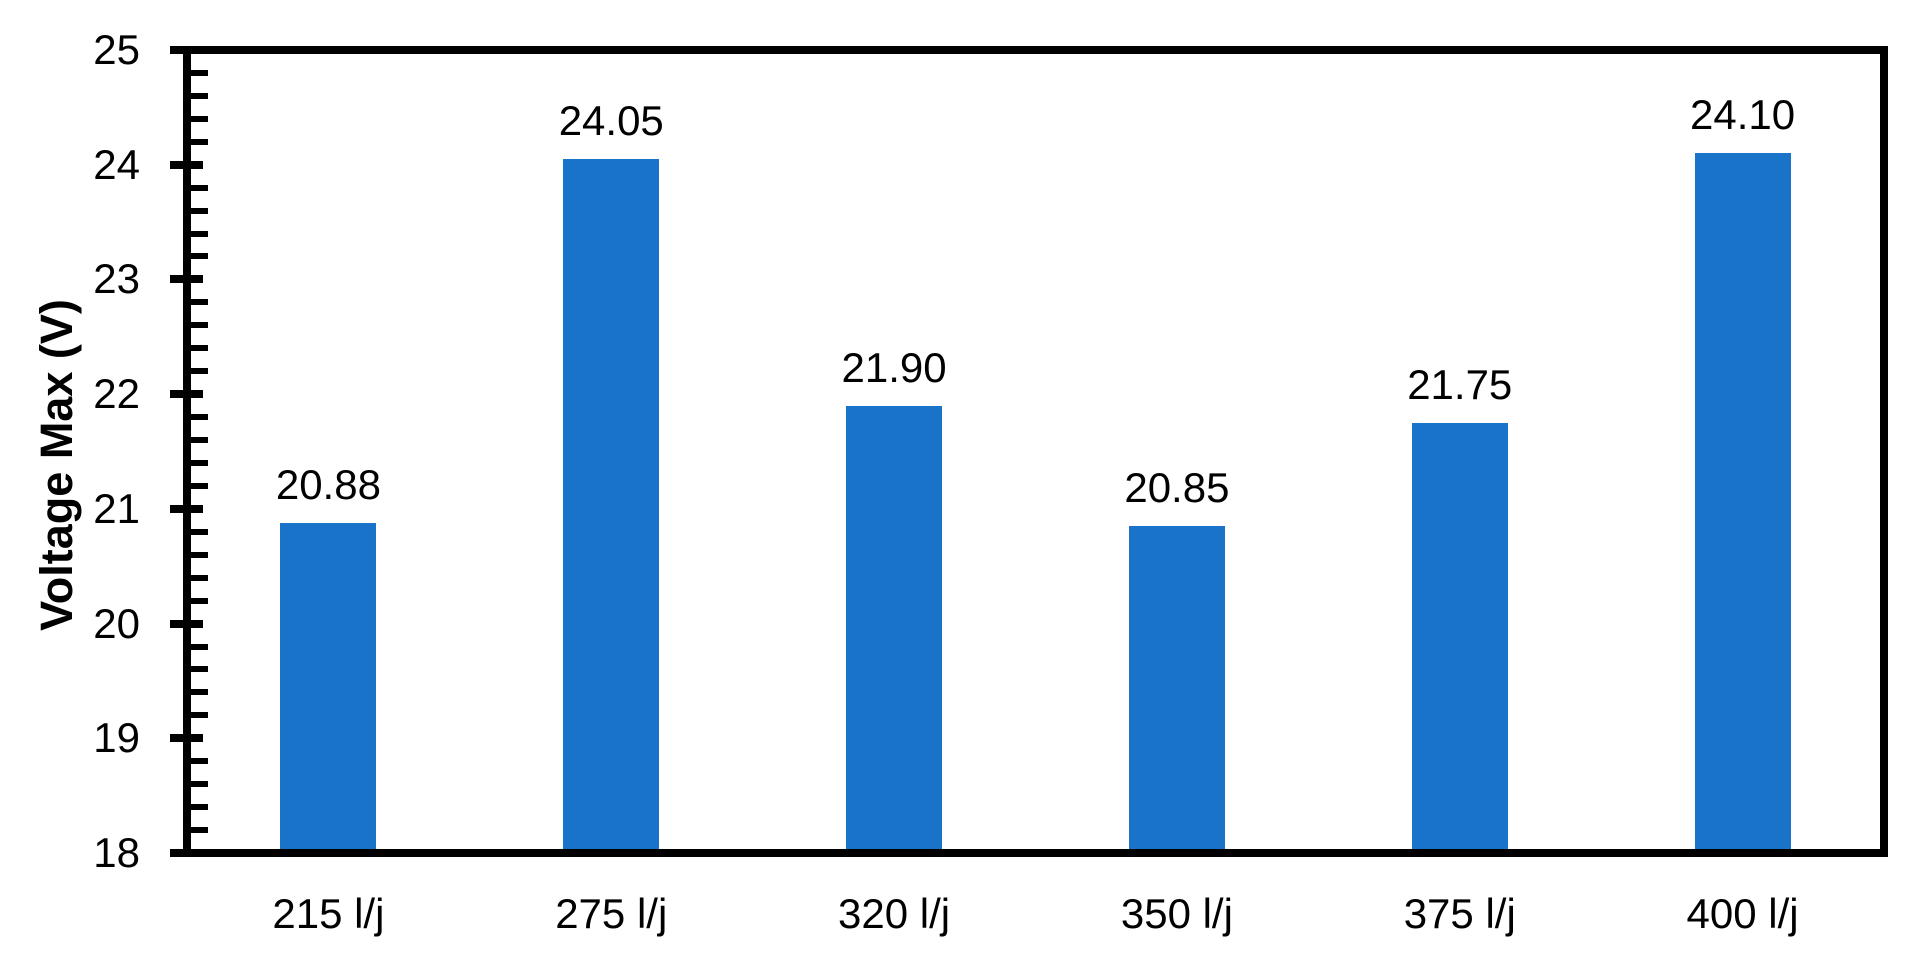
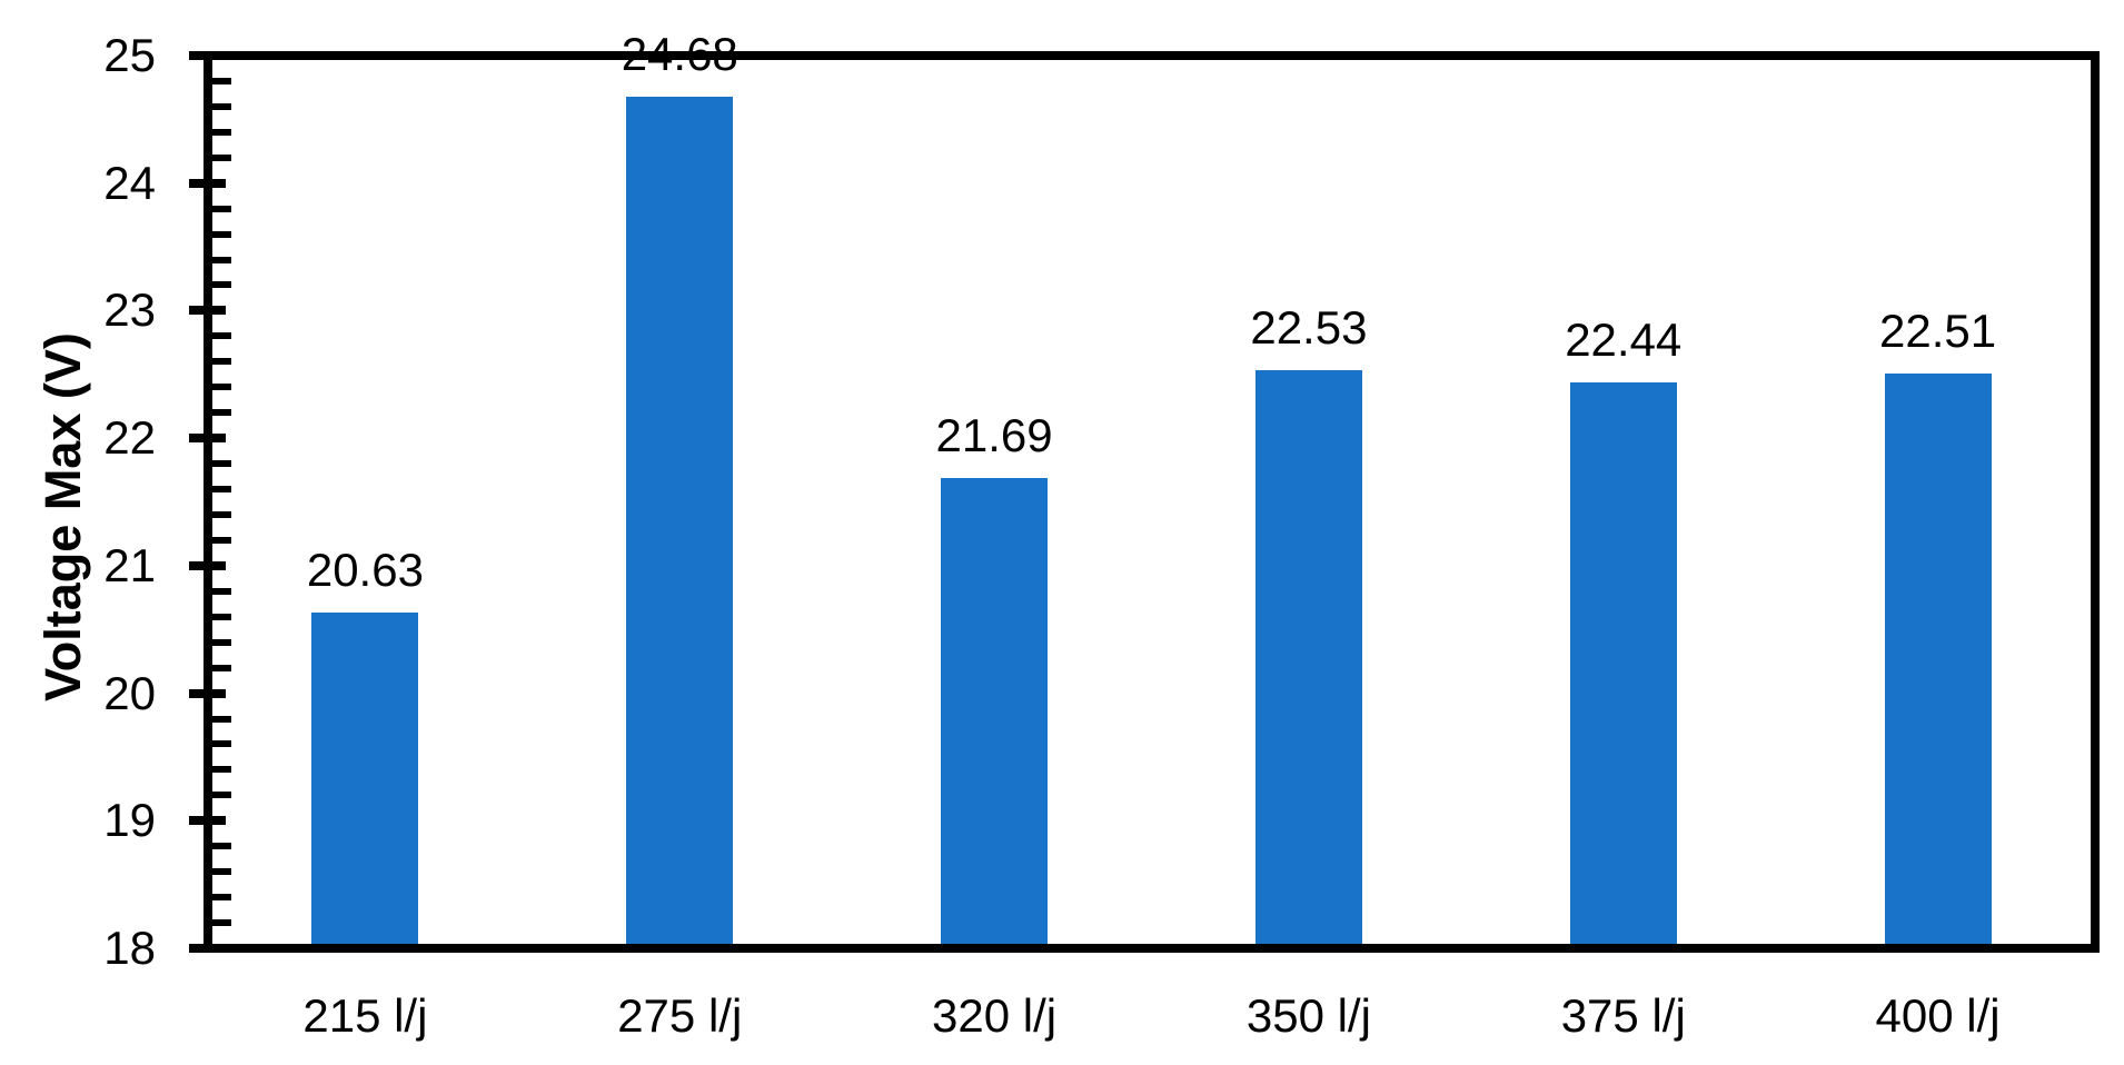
215 l/j: 20.88 -> 20.63
275 l/j: 24.05 -> 24.68
320 l/j: 21.90 -> 21.69
350 l/j: 20.85 -> 22.53
375 l/j: 21.75 -> 22.44
400 l/j: 24.10 -> 22.51
